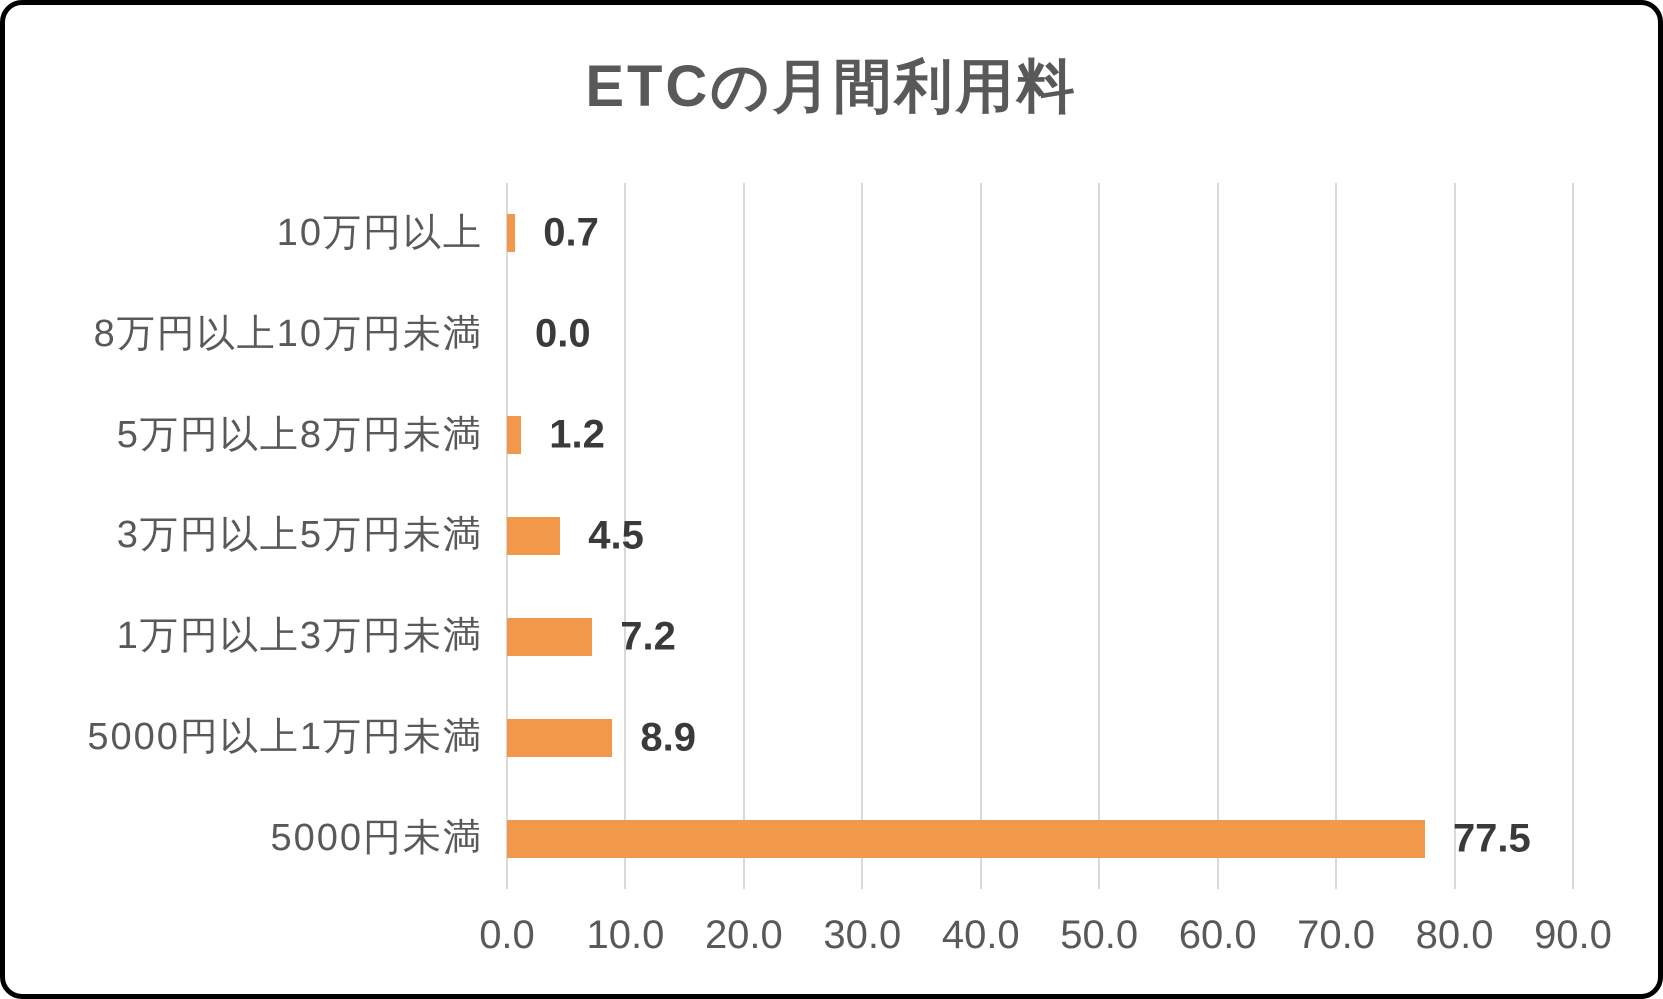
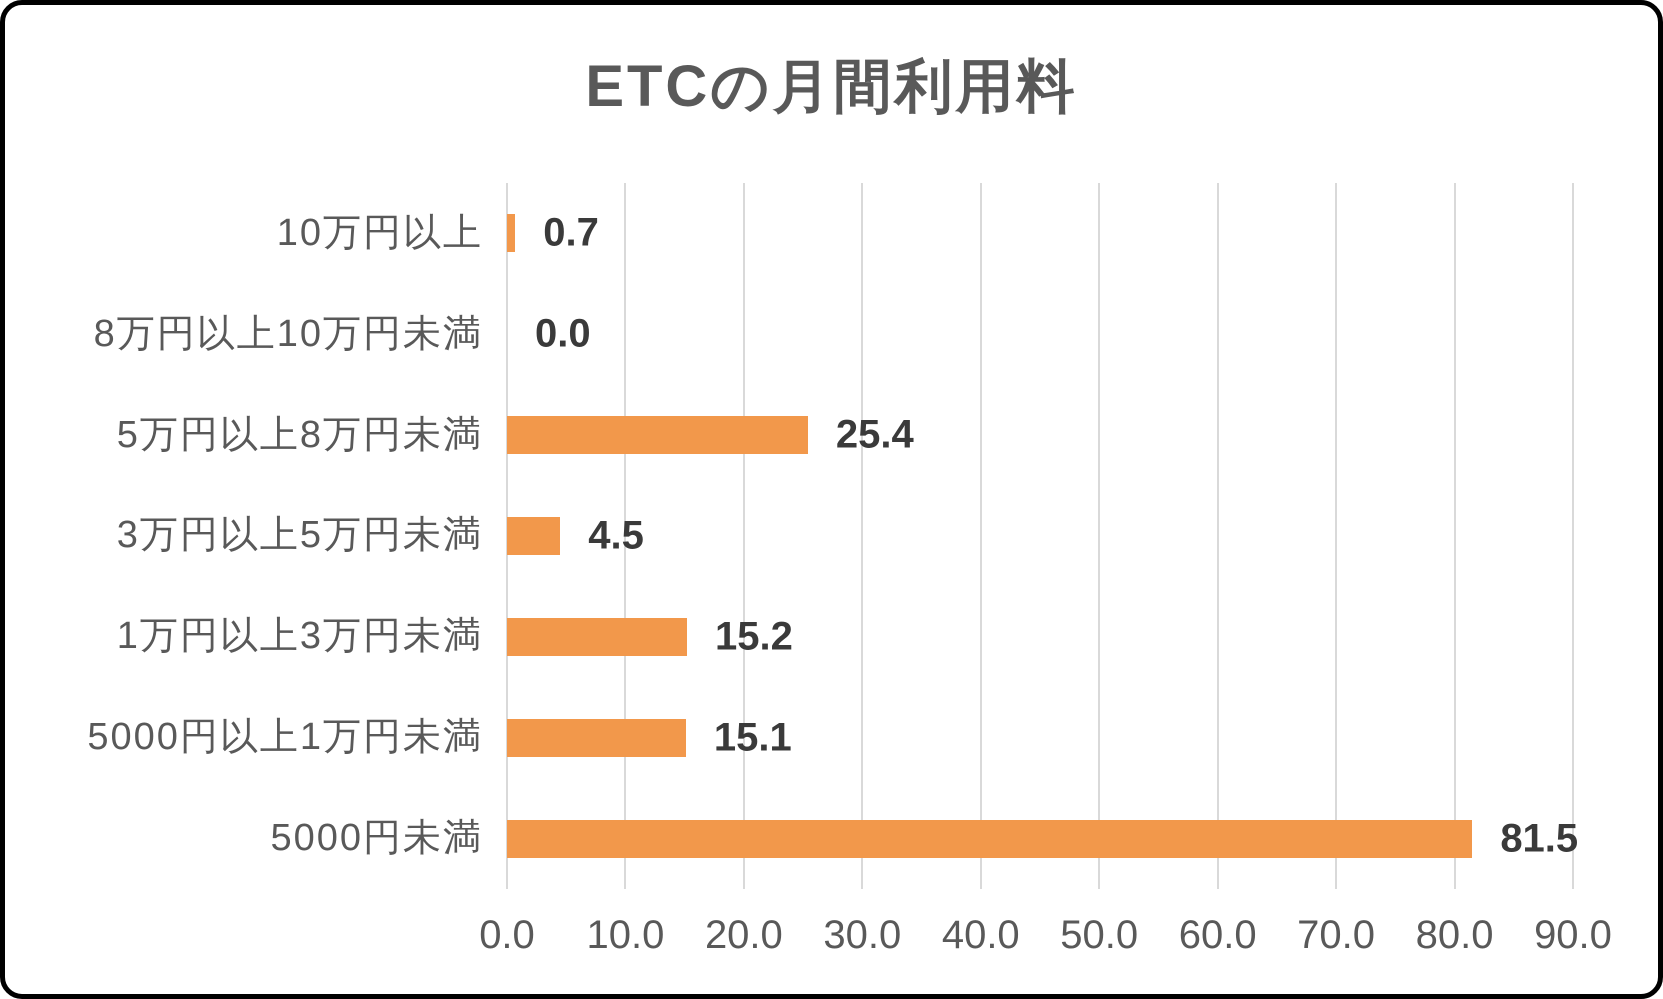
5万円以上8万円未満: 1.2 -> 25.4
1万円以上3万円未満: 7.2 -> 15.2
5000円以上1万円未満: 8.9 -> 15.1
5000円未満: 77.5 -> 81.5
